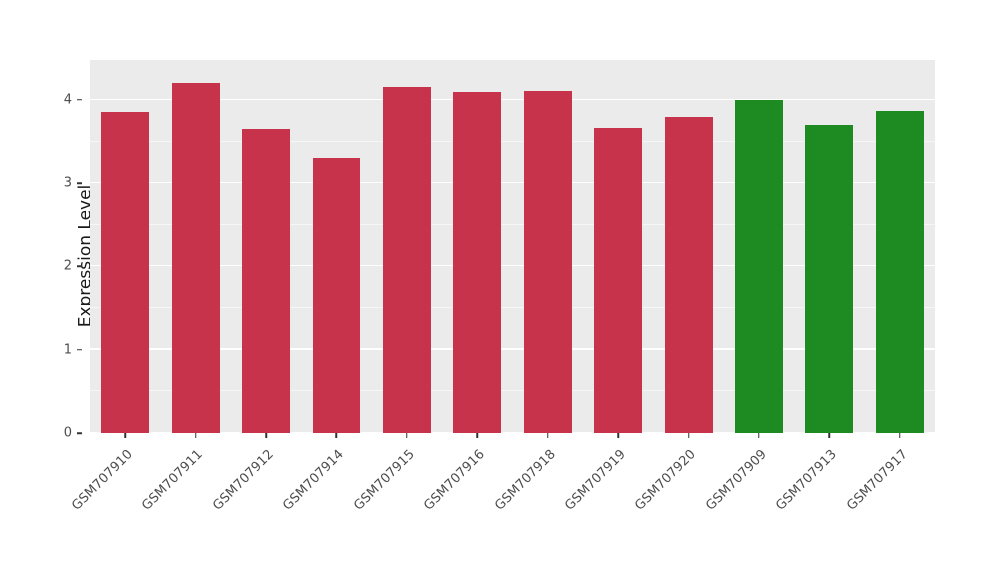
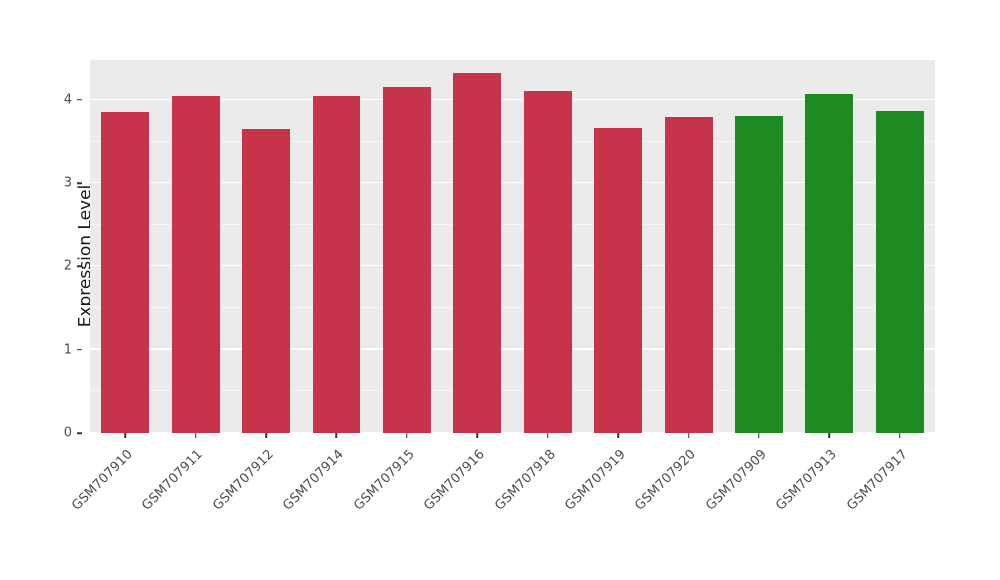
GSM707911: 4.2 -> 4.0
GSM707914: 3.3 -> 4.0
GSM707916: 4.1 -> 4.3
GSM707909: 4.0 -> 3.8
GSM707913: 3.7 -> 4.1
